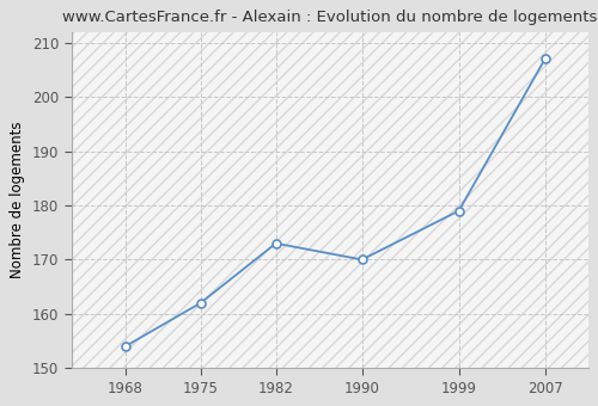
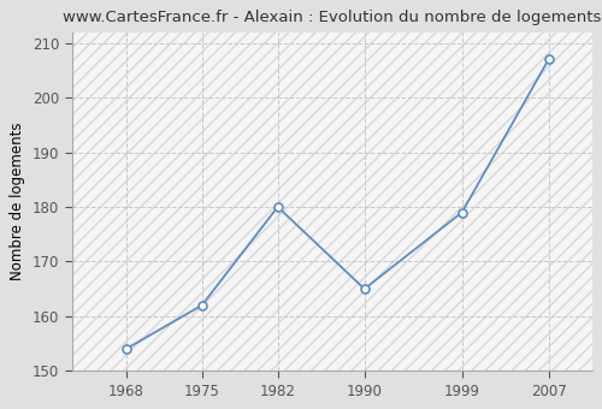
1982: 173 -> 180
1990: 170 -> 165
